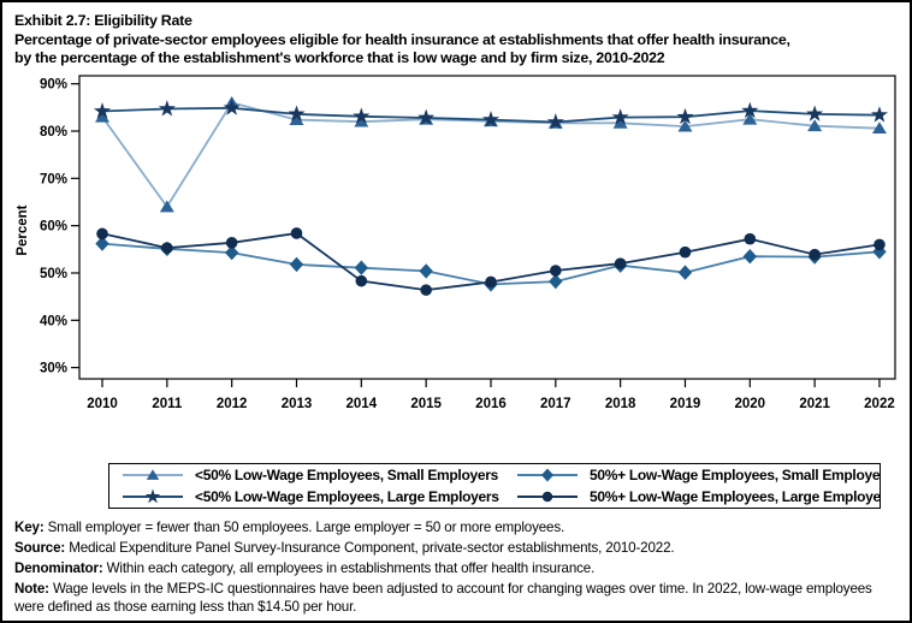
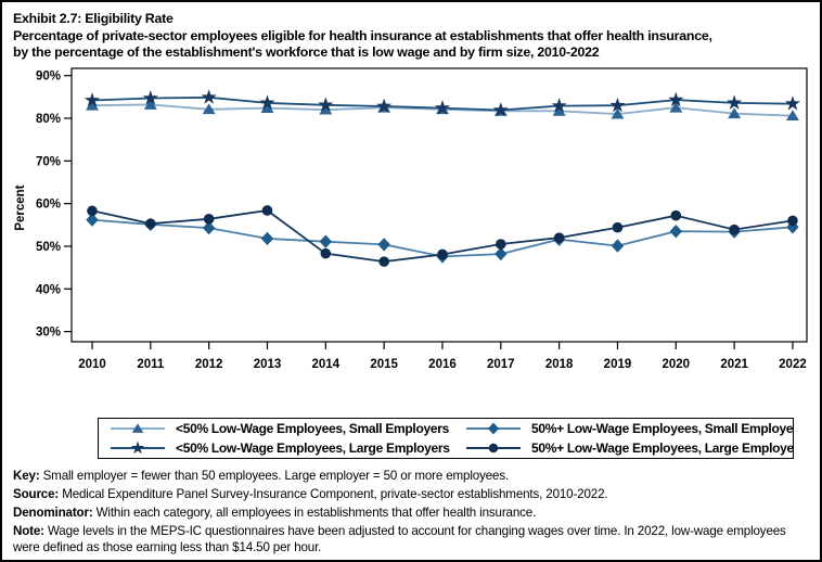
<50% Low-Wage Employees, Small Employers/2011: 64% -> 83%
<50% Low-Wage Employees, Small Employers/2012: 86% -> 82%
